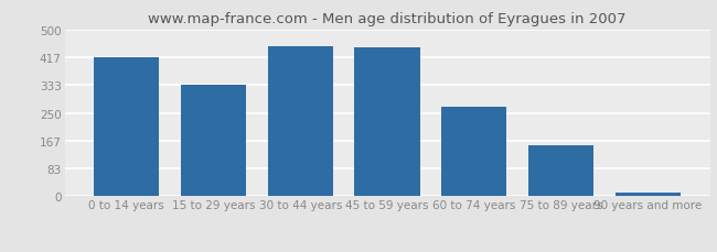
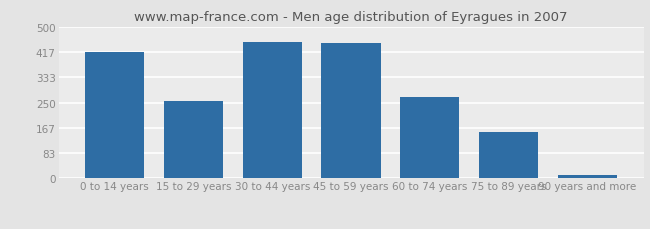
15 to 29 years: 333 -> 255
